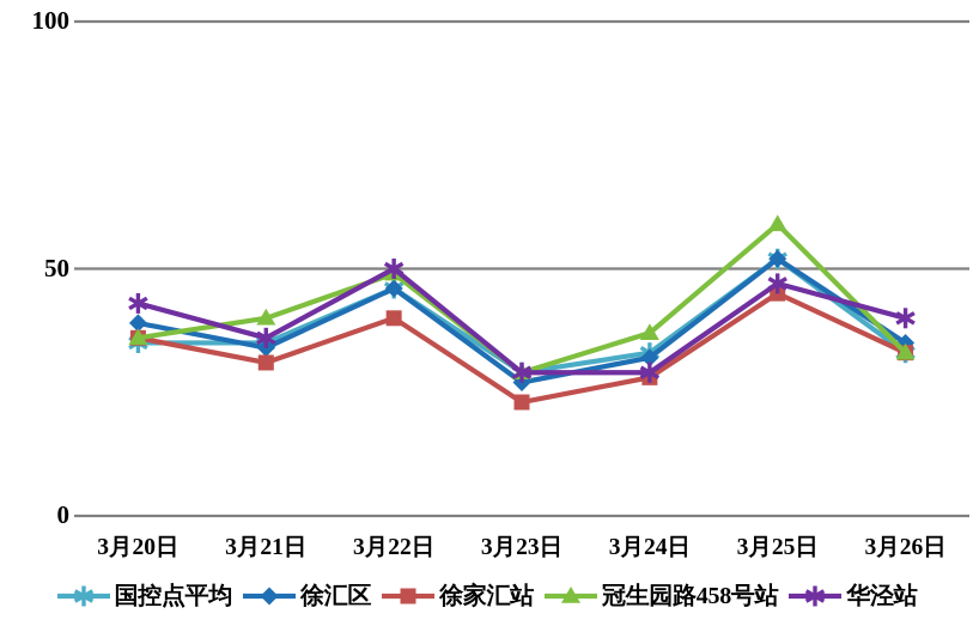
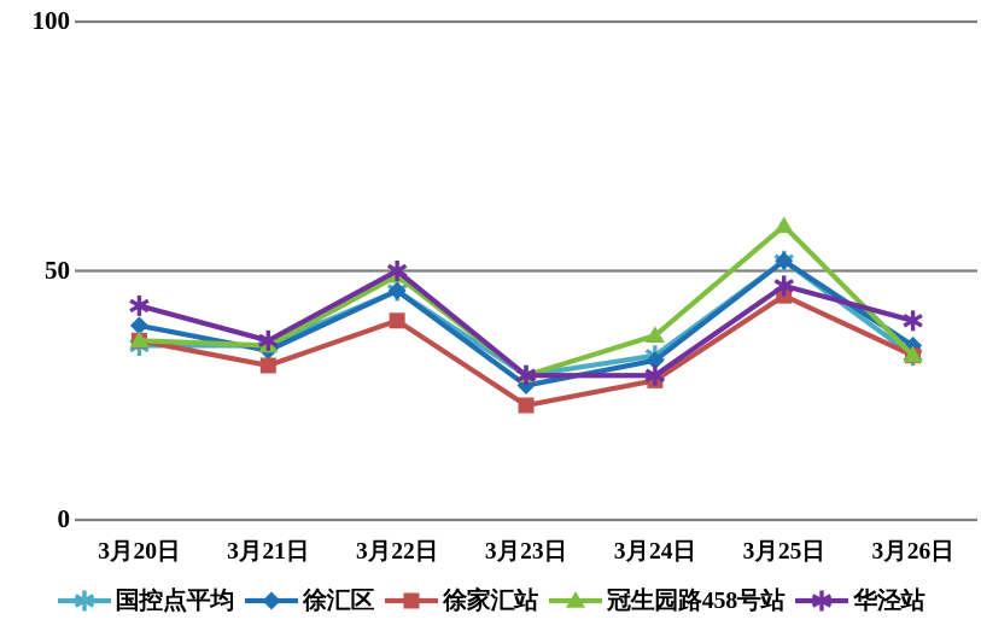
冠生园路458号站/3月21日: 40 -> 35
